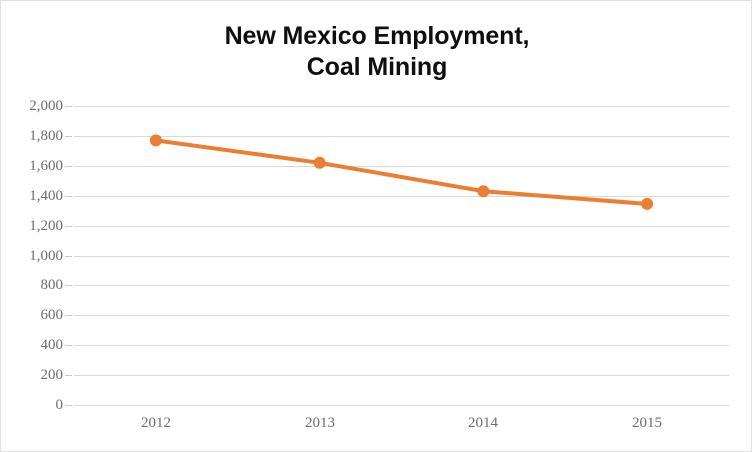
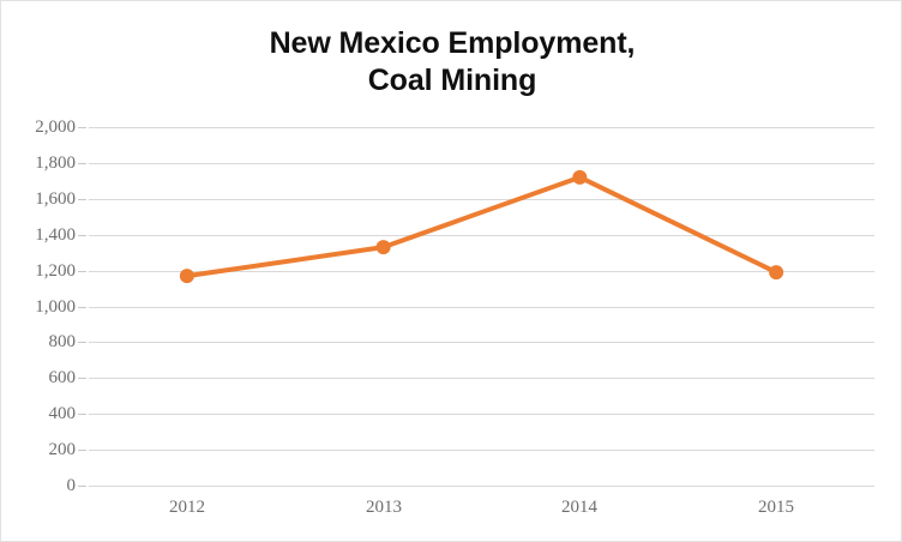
2012: 1770 -> 1170
2013: 1620 -> 1330
2014: 1430 -> 1720
2015: 1340 -> 1190
